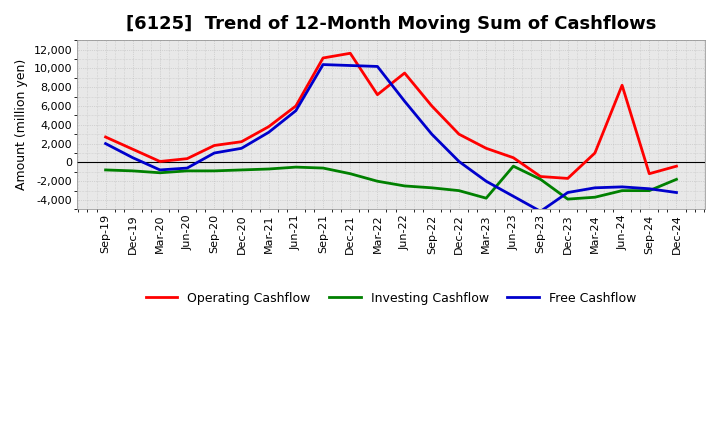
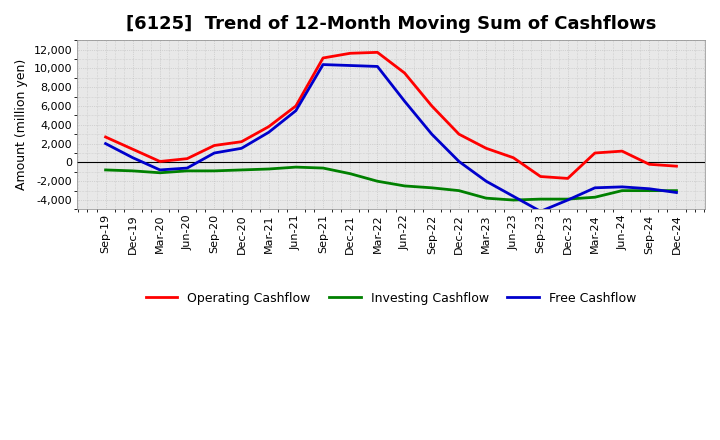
Operating Cashflow/Mar-22: 7,200 -> 11,700
Investing Cashflow/Jun-23: -400 -> -4,000
Investing Cashflow/Sep-23: -1,800 -> -3,900
Free Cashflow/Dec-23: -3,200 -> -4,000
Operating Cashflow/Jun-24: 8,200 -> 1,200
Operating Cashflow/Sep-24: -1,200 -> -200
Investing Cashflow/Dec-24: -1,800 -> -3,000
